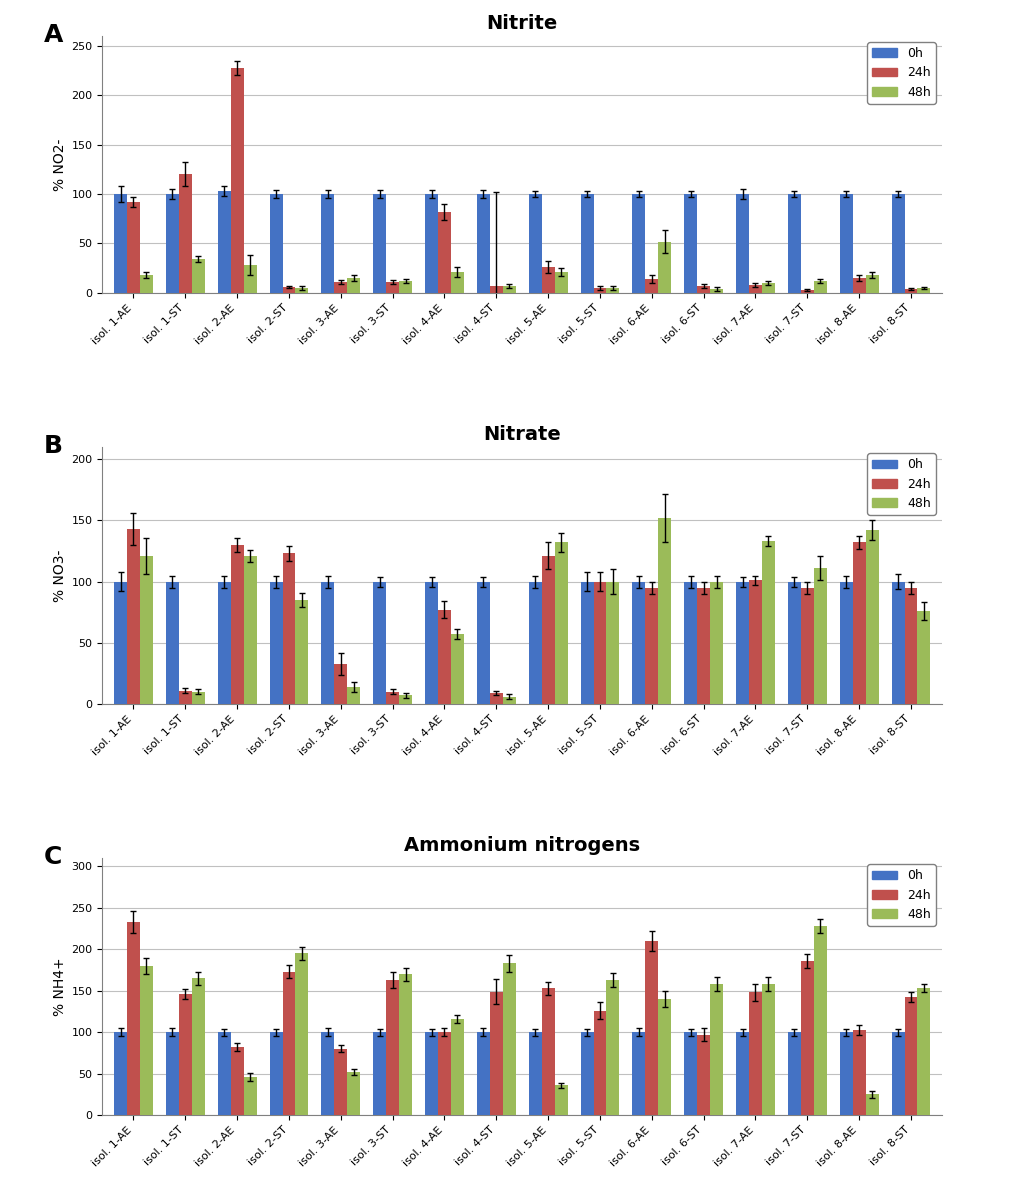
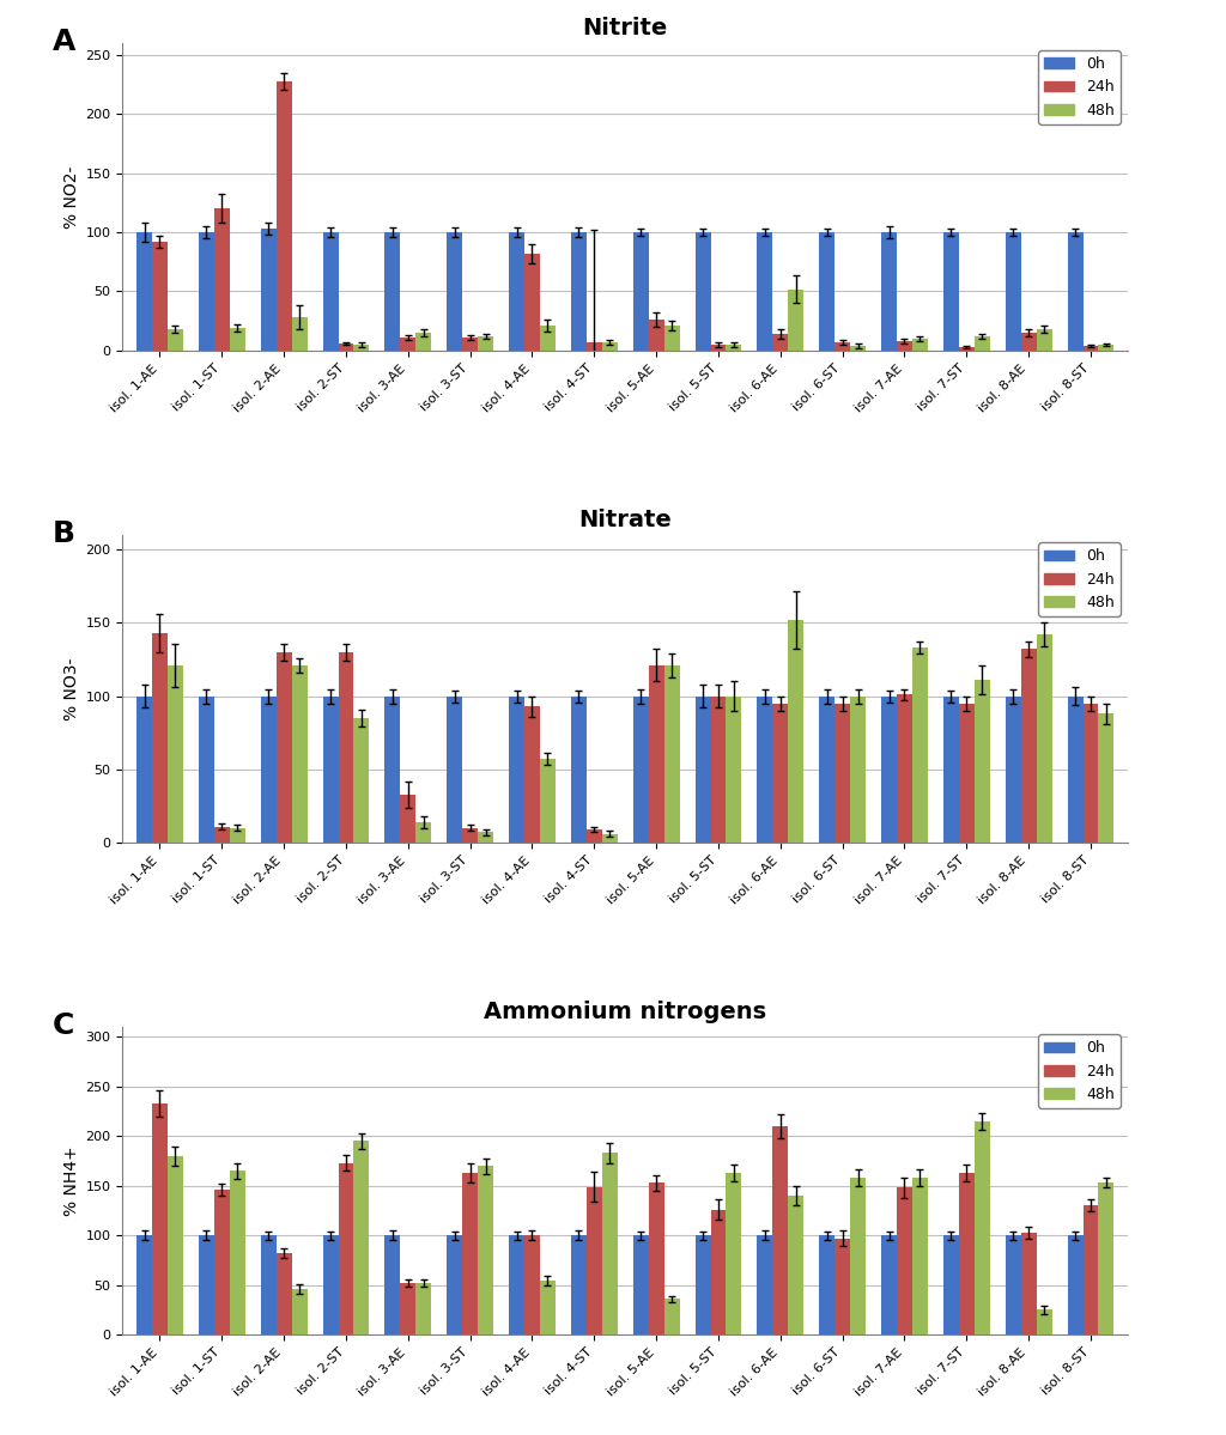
Nitrite/48h/isol. 1-ST: 34 -> 19
Nitrate/24h/isol. 2-ST: 123 -> 130
Nitrate/24h/isol. 4-AE: 77 -> 93
Nitrate/48h/isol. 5-AE: 132 -> 121
Nitrate/48h/isol. 8-ST: 76 -> 88
Ammonium nitrogens/24h/isol. 3-AE: 80 -> 52
Ammonium nitrogens/48h/isol. 4-AE: 116 -> 54
Ammonium nitrogens/24h/isol. 7-ST: 186 -> 163
Ammonium nitrogens/48h/isol. 7-ST: 228 -> 215
Ammonium nitrogens/24h/isol. 8-ST: 142 -> 130
